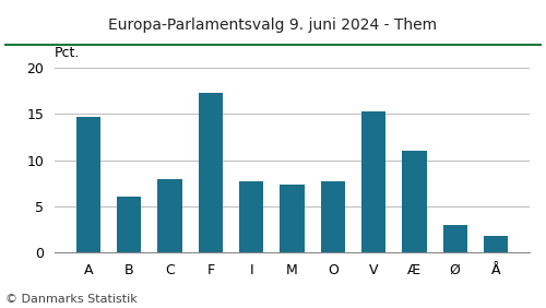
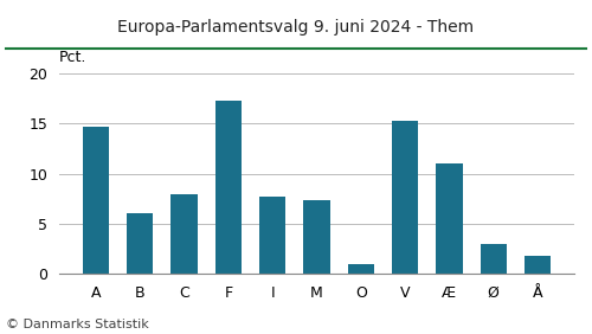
O: 7.7 -> 1.0
